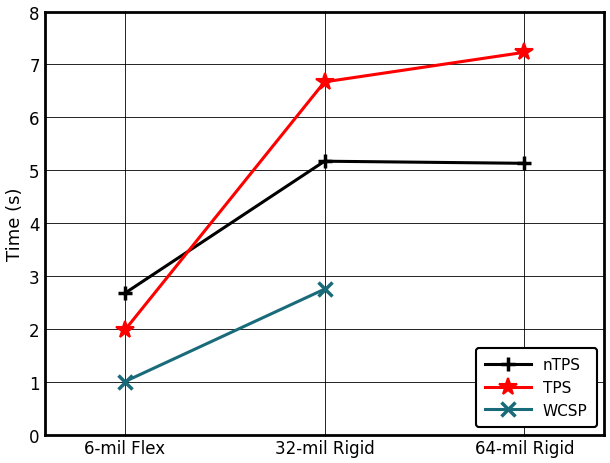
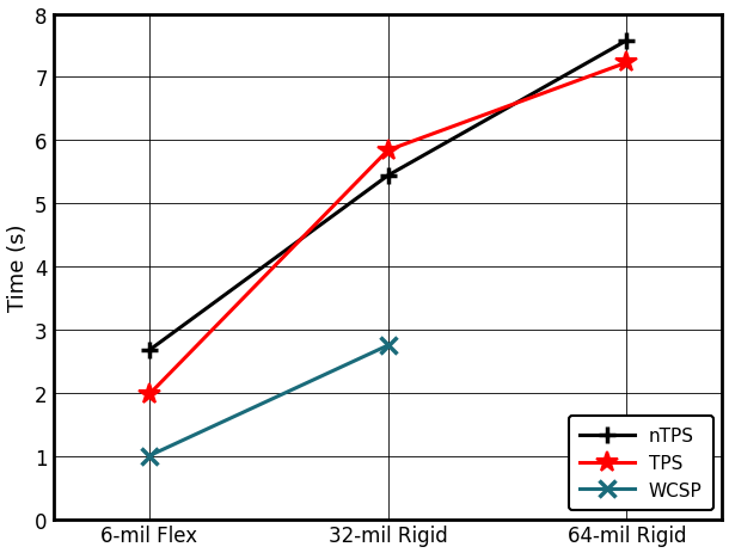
nTPS/32-mil Rigid: 5.17 -> 5.44
TPS/32-mil Rigid: 6.67 -> 5.84
nTPS/64-mil Rigid: 5.13 -> 7.58
